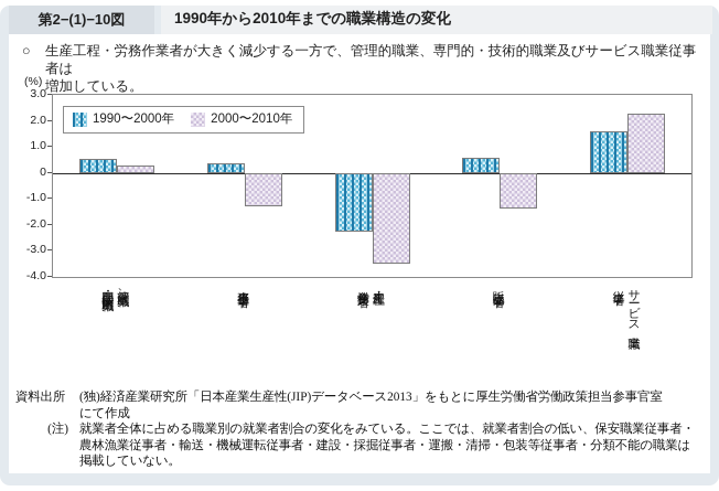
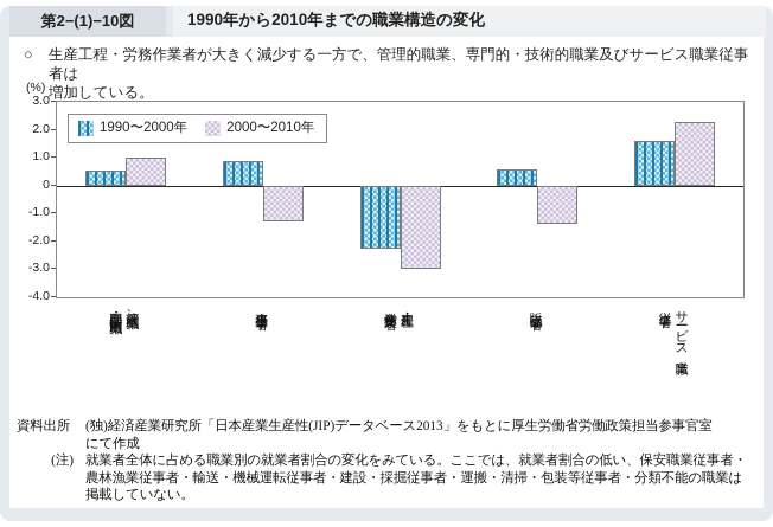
2000〜2010年/管理的職業、専門的・技術的職業: 0.3 -> 1.0
1990〜2000年/事務従事者: 0.3 -> 0.9
2000〜2010年/生産工程・労務作業者: -3.5 -> -3.0
